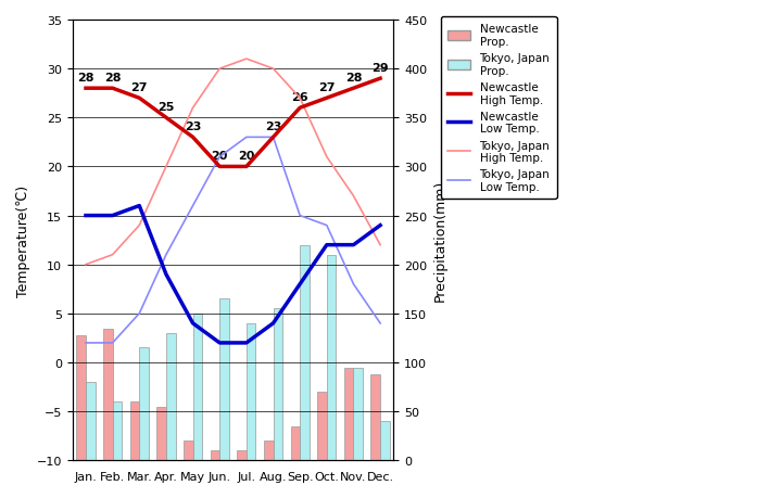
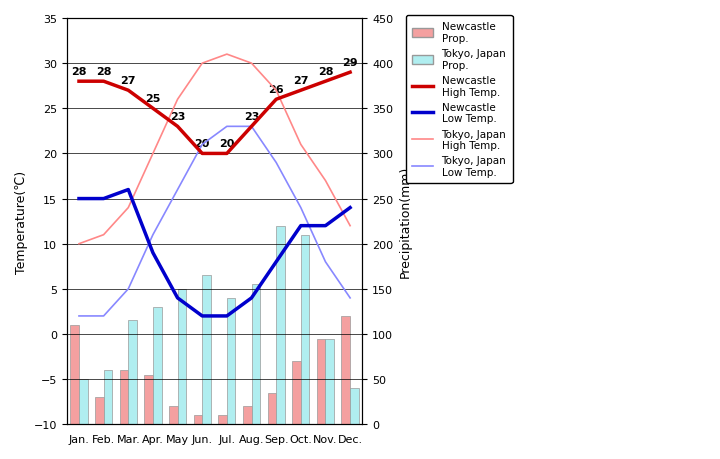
Newcastle Prop./Jan.: 128 -> 110
Tokyo, Japan Prop./Jan.: 80 -> 50
Newcastle Prop./Feb.: 134 -> 30
Tokyo, Japan Low Temp./Sep.: 15 -> 19
Newcastle Prop./Dec.: 88 -> 120
